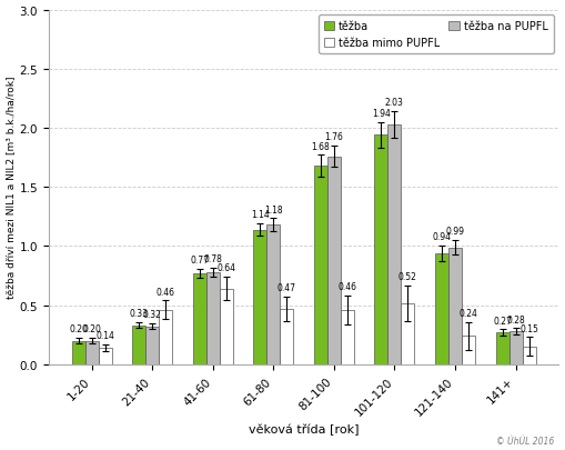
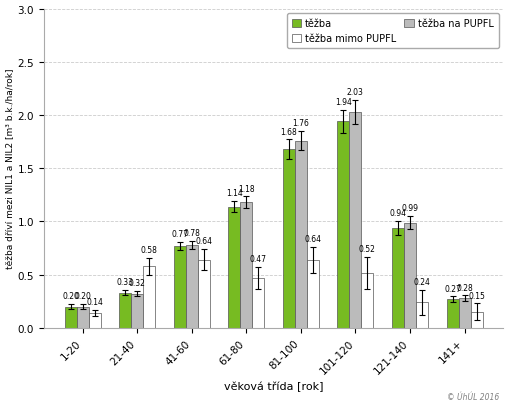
těžba mimo PUPFL/21-40: 0.46 -> 0.58
těžba mimo PUPFL/81-100: 0.46 -> 0.64
